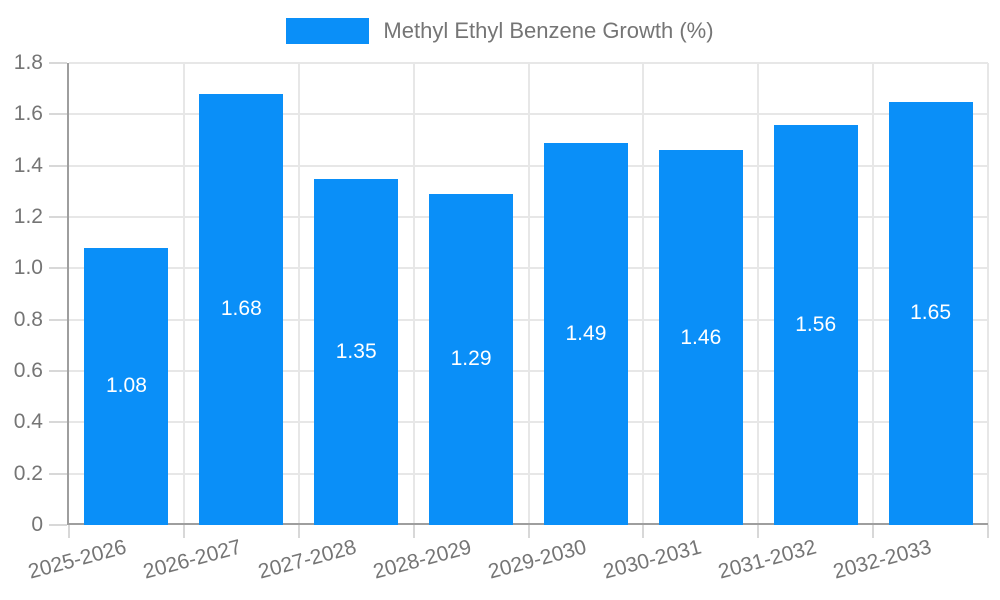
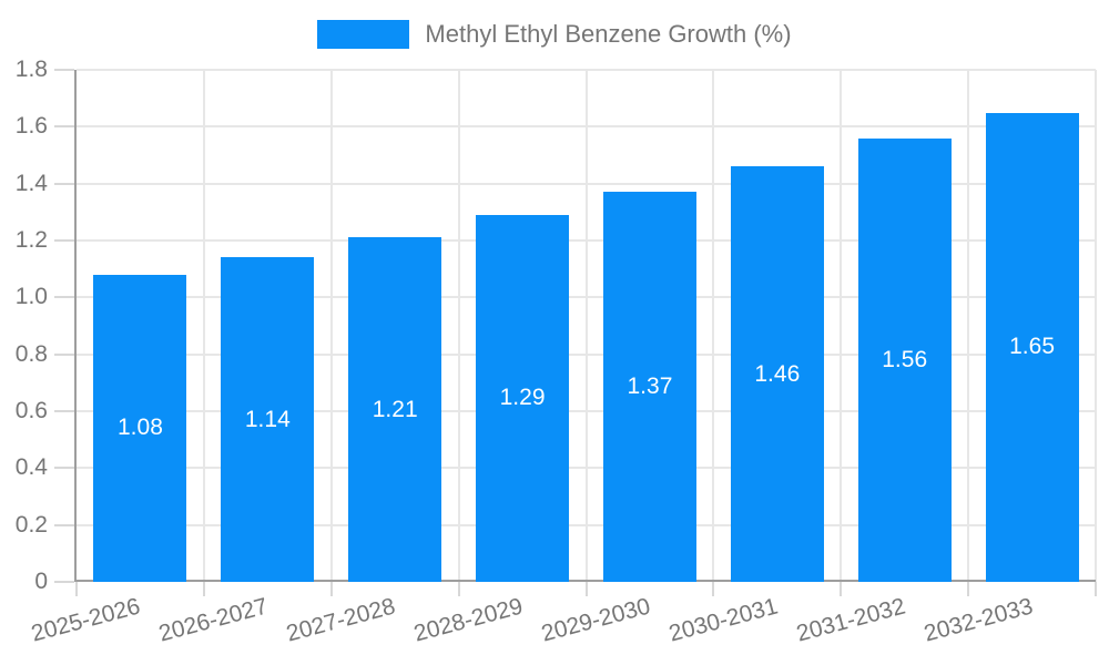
2026-2027: 1.68 -> 1.14
2027-2028: 1.35 -> 1.21
2029-2030: 1.49 -> 1.37
